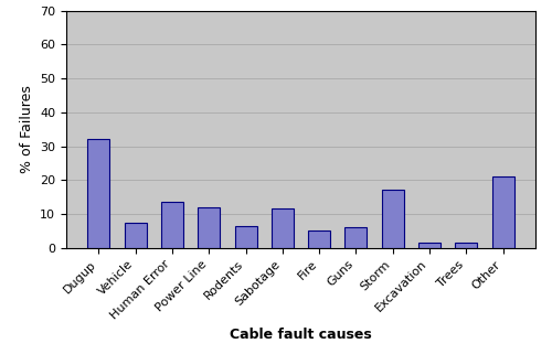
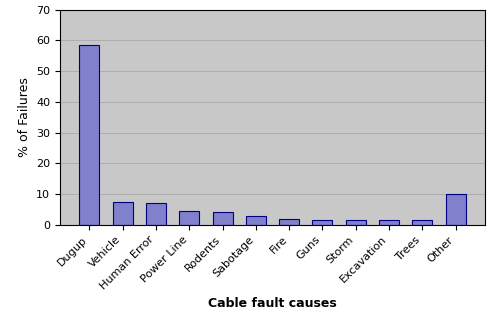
Dugup: 32.0 -> 58.5
Human Error: 13.5 -> 7.0
Power Line: 12.0 -> 4.5
Rodents: 6.5 -> 4.0
Sabotage: 11.5 -> 2.8
Fire: 5.0 -> 2.0
Guns: 6.0 -> 1.5
Storm: 17.0 -> 1.5
Other: 21.0 -> 10.0
